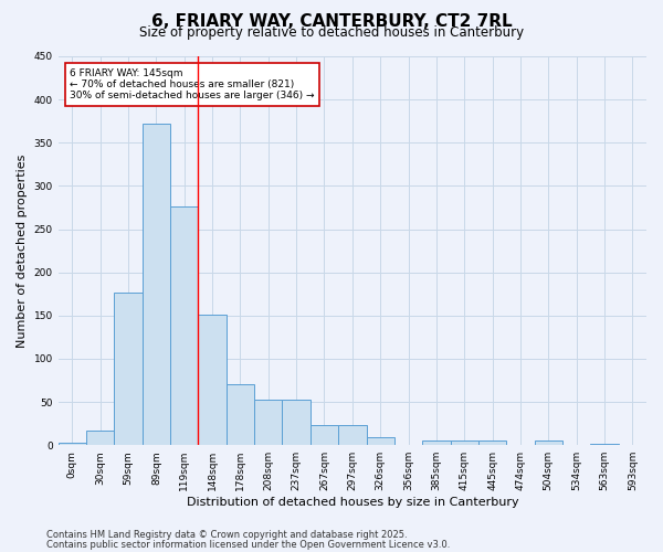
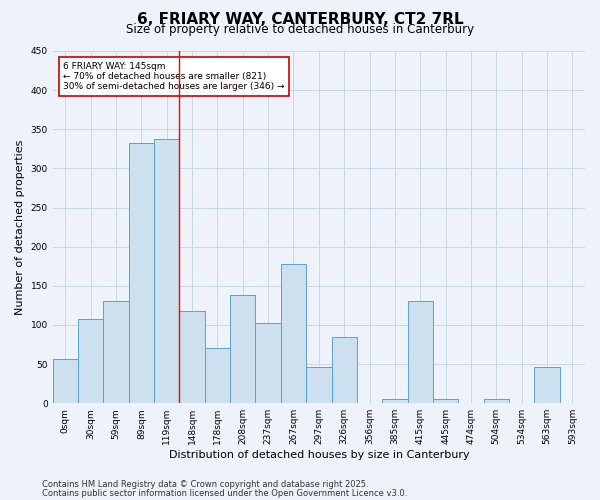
0sqm: 3 -> 56
30sqm: 17 -> 108
59sqm: 176 -> 130
89sqm: 372 -> 332
119sqm: 276 -> 338
148sqm: 151 -> 118
208sqm: 53 -> 138
237sqm: 53 -> 102
267sqm: 23 -> 178
297sqm: 23 -> 46
326sqm: 9 -> 84
415sqm: 5 -> 130
563sqm: 2 -> 46
